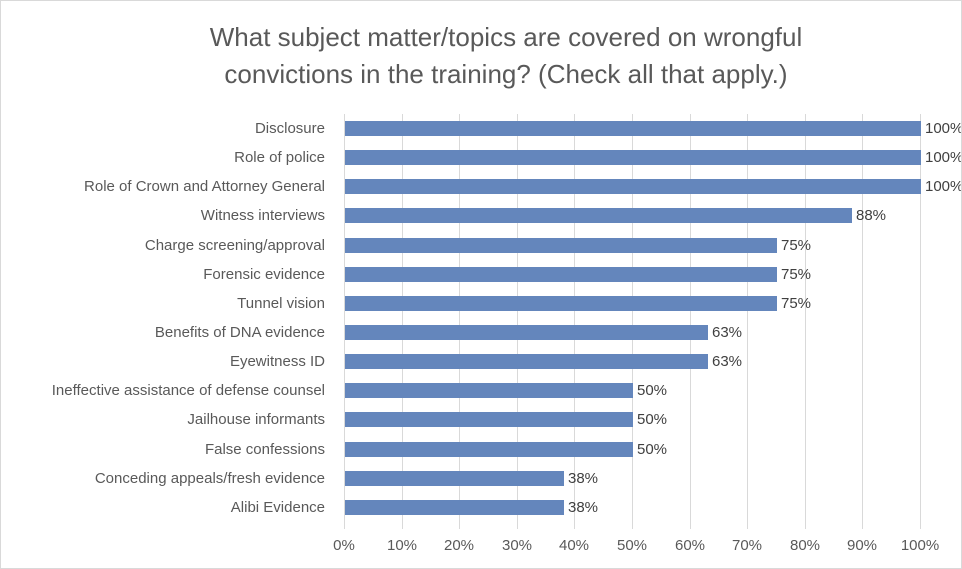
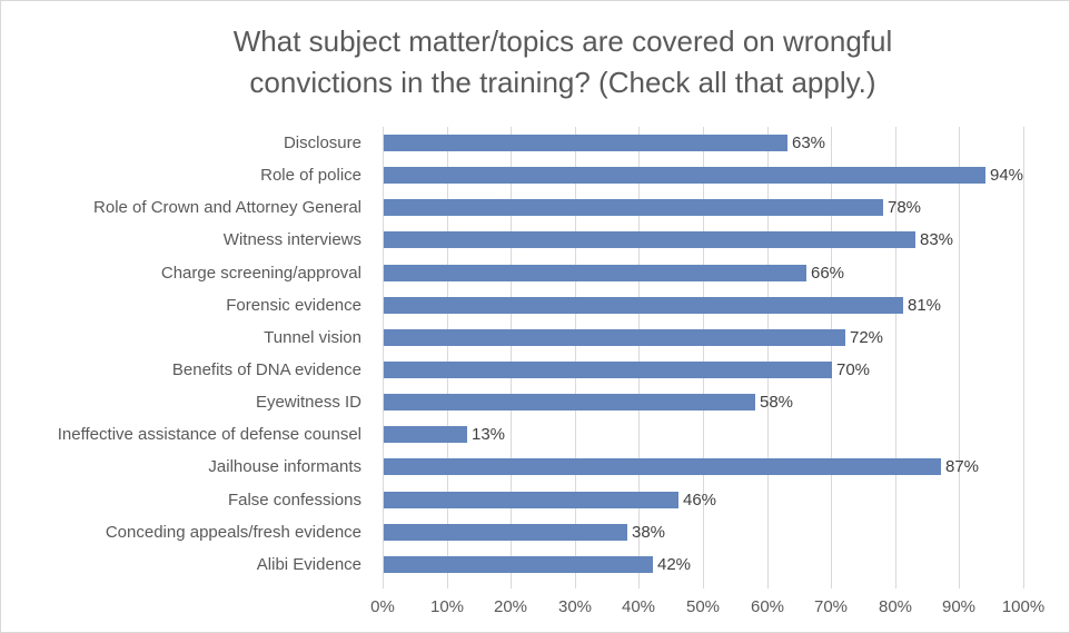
Disclosure: 100% -> 63%
Role of police: 100% -> 94%
Role of Crown and Attorney General: 100% -> 78%
Witness interviews: 88% -> 83%
Charge screening/approval: 75% -> 66%
Forensic evidence: 75% -> 81%
Tunnel vision: 75% -> 72%
Benefits of DNA evidence: 63% -> 70%
Eyewitness ID: 63% -> 58%
Ineffective assistance of defense counsel: 50% -> 13%
Jailhouse informants: 50% -> 87%
False confessions: 50% -> 46%
Alibi Evidence: 38% -> 42%
